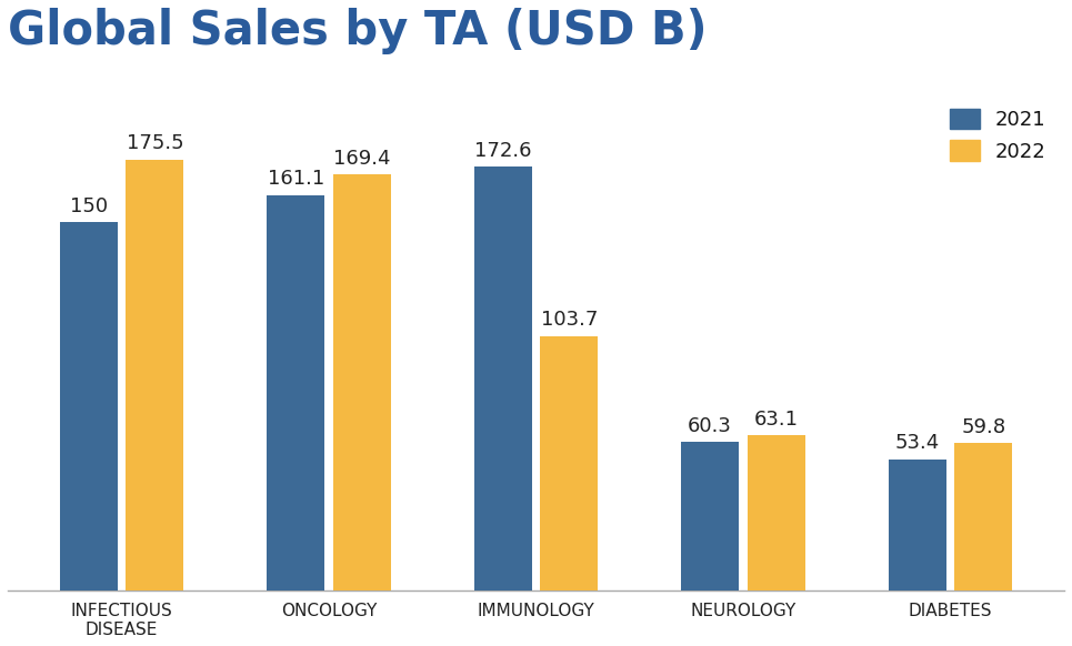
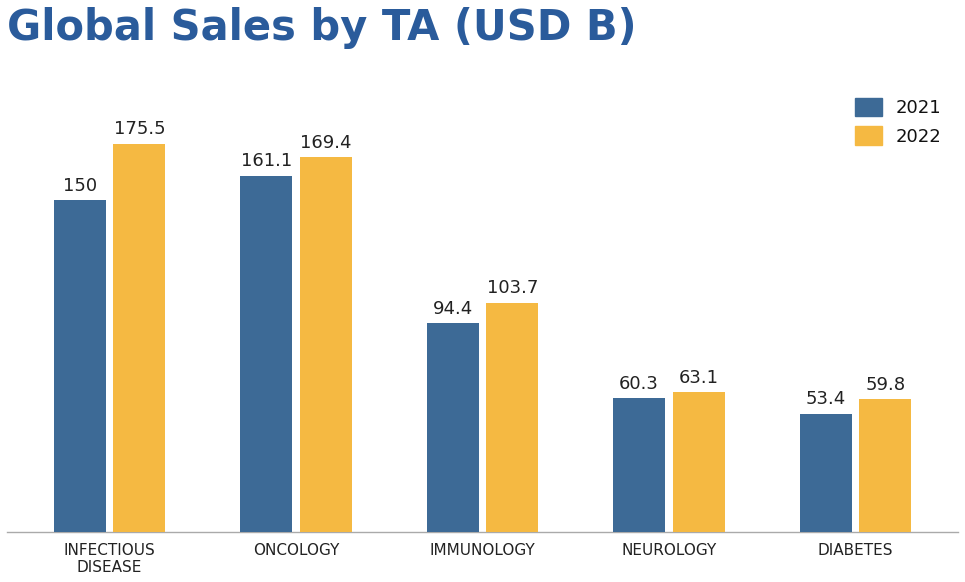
2021/IMMUNOLOGY: 172.6 -> 94.4
